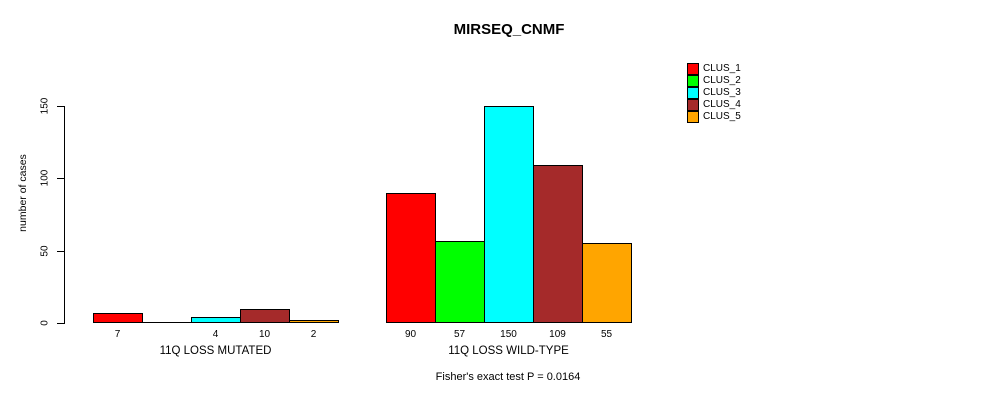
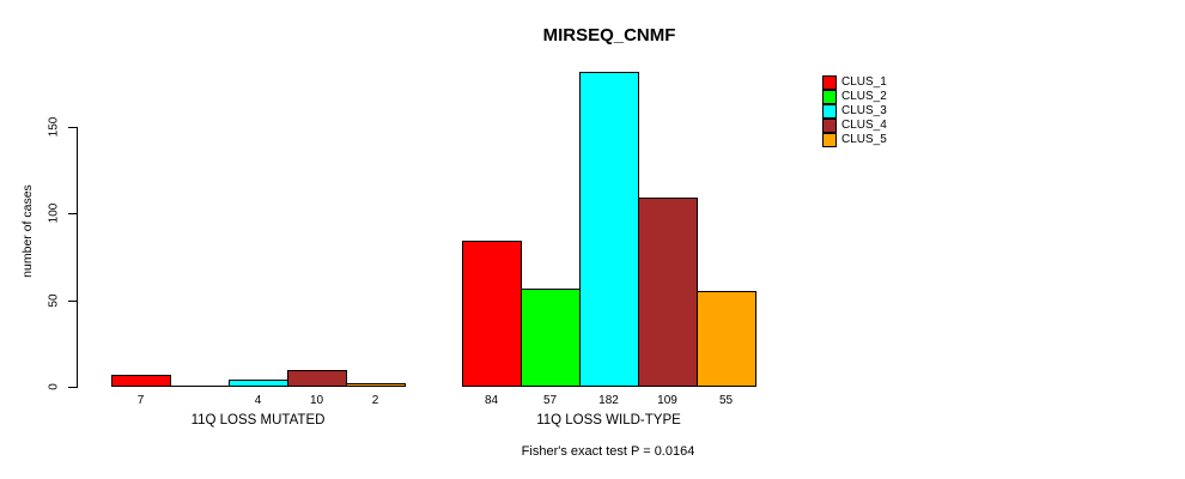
CLUS_1/11Q LOSS WILD-TYPE: 90 -> 84
CLUS_3/11Q LOSS WILD-TYPE: 150 -> 182
